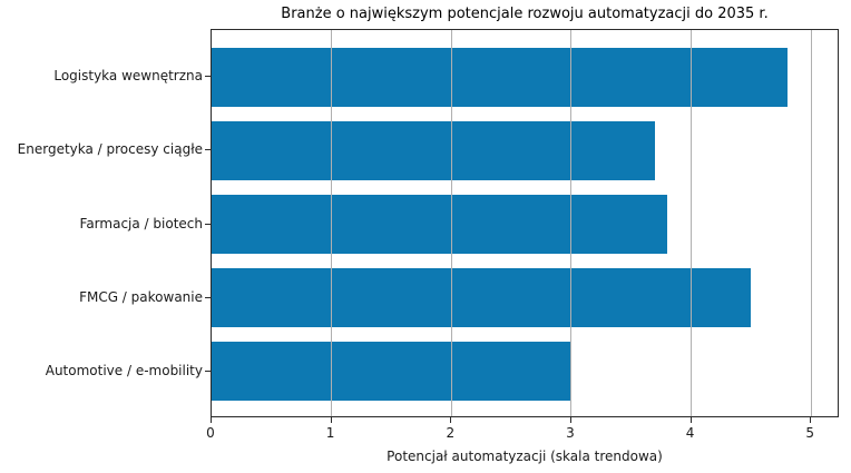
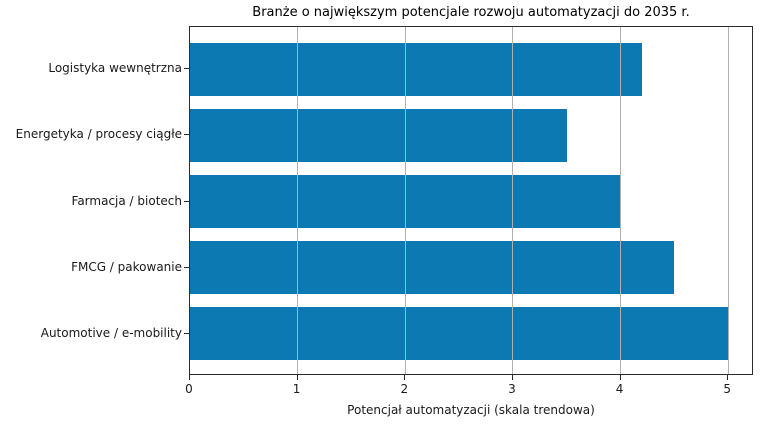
Logistyka wewnętrzna: 4.8 -> 4.2
Energetyka / procesy ciągłe: 3.7 -> 3.5
Farmacja / biotech: 3.8 -> 4.0
Automotive / e-mobility: 3.0 -> 5.0
